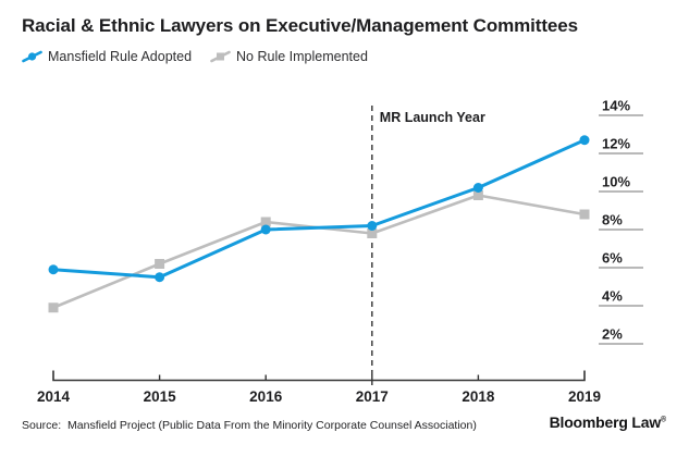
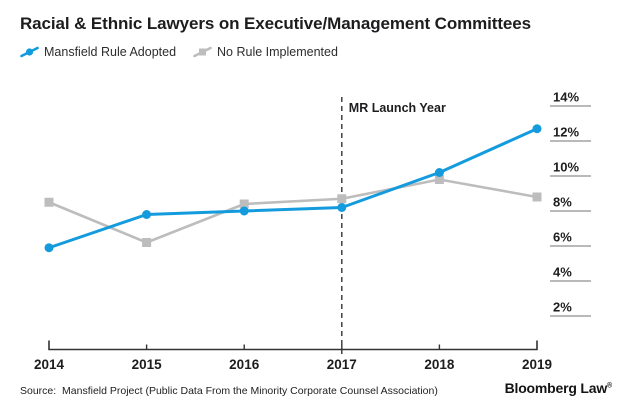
No Rule Implemented/2014: 3.9% -> 8.5%
Mansfield Rule Adopted/2015: 5.5% -> 7.8%
No Rule Implemented/2017: 7.8% -> 8.7%
